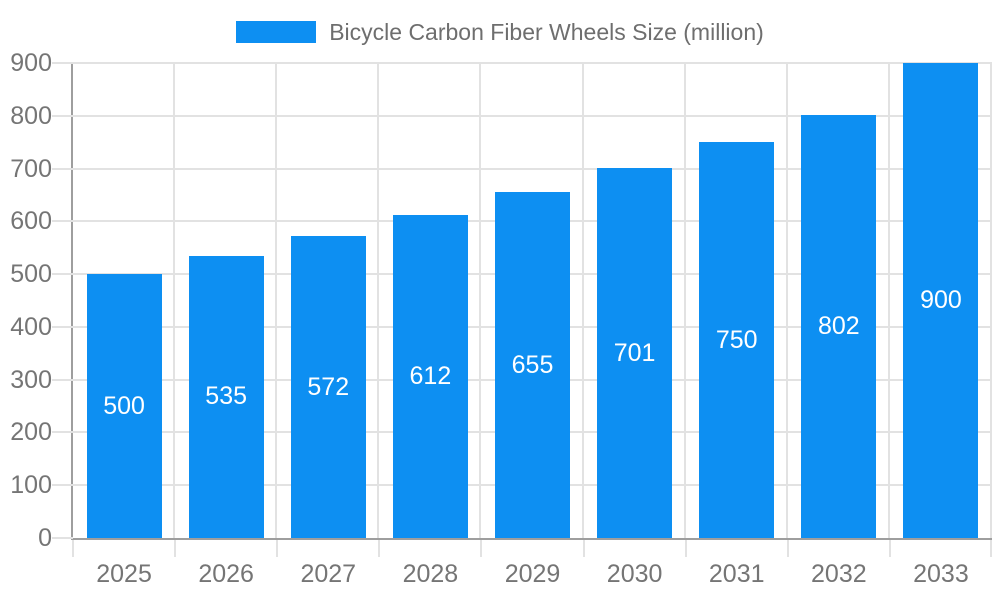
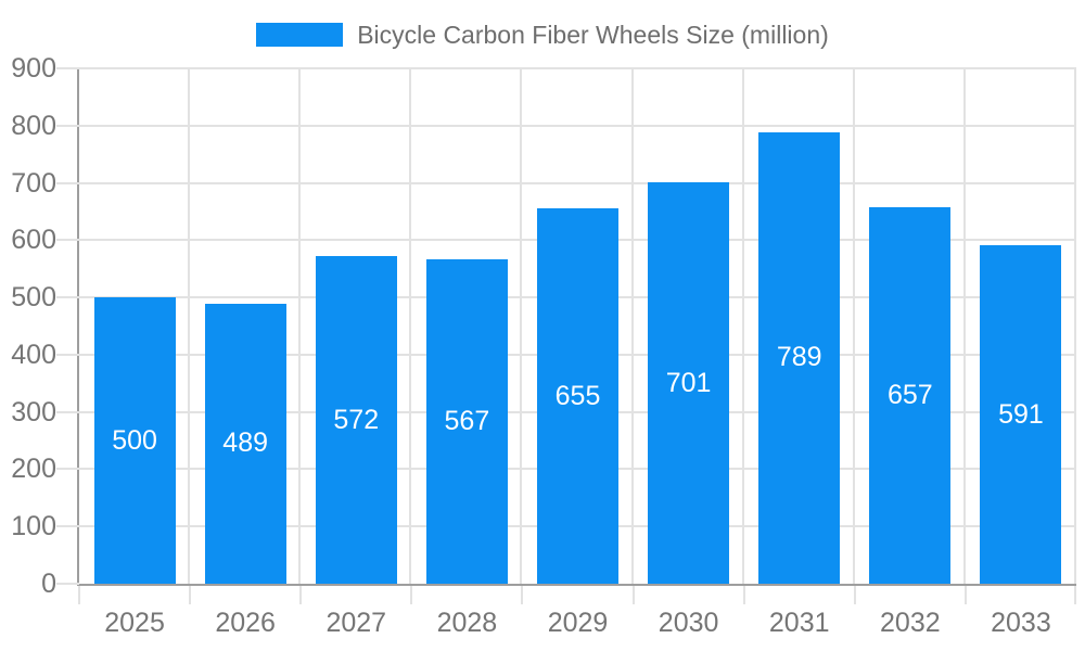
2026: 535 -> 489
2028: 612 -> 567
2031: 750 -> 789
2032: 802 -> 657
2033: 900 -> 591
